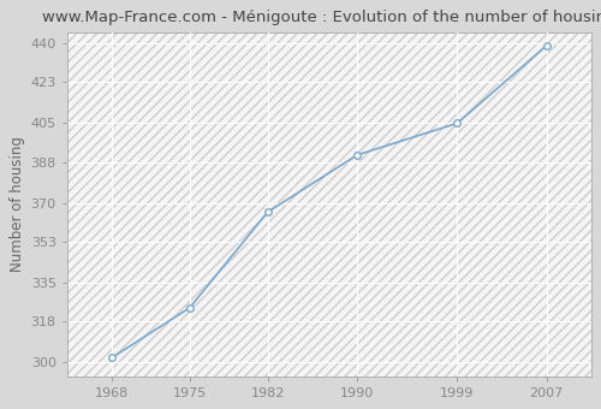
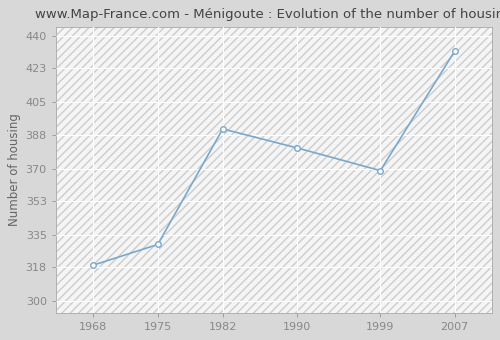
1968: 302 -> 319
1975: 324 -> 330
1982: 366 -> 391
1990: 391 -> 381
1999: 405 -> 369
2007: 439 -> 432
